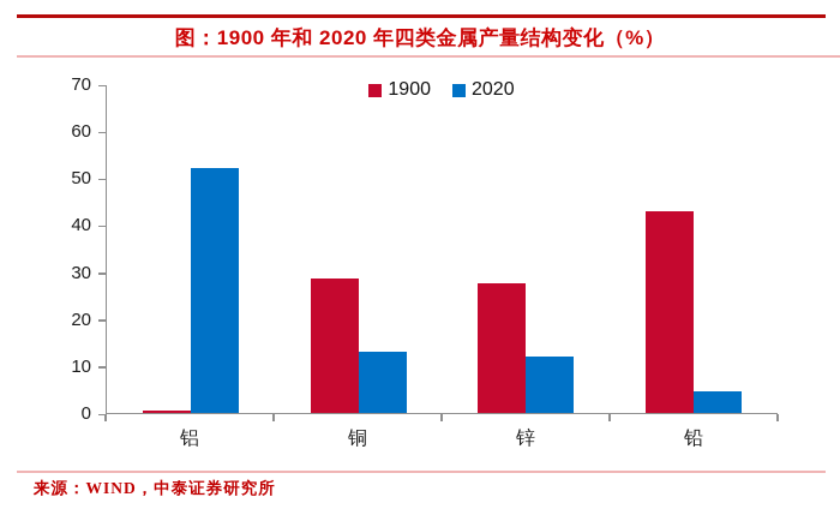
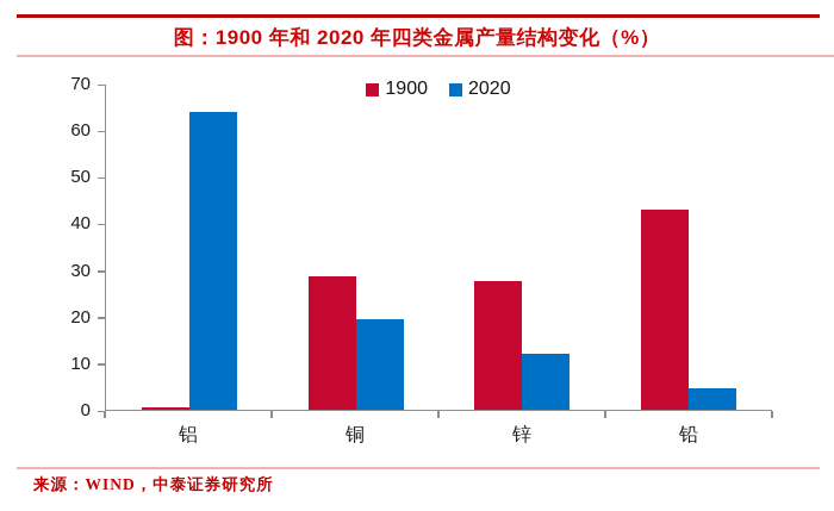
2020/铝: 52 -> 64
2020/铜: 13 -> 20
